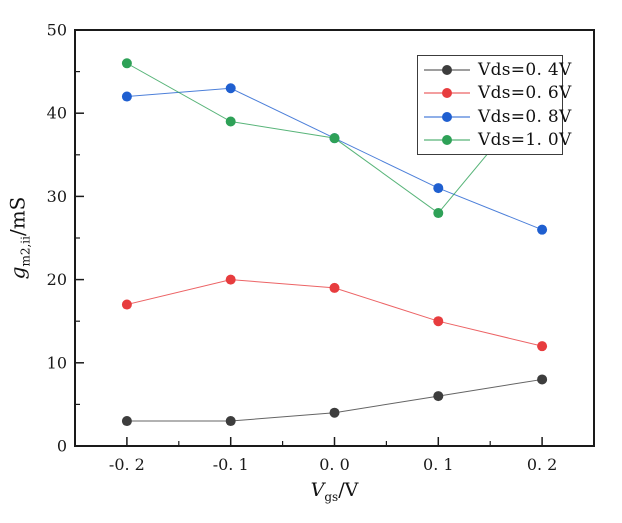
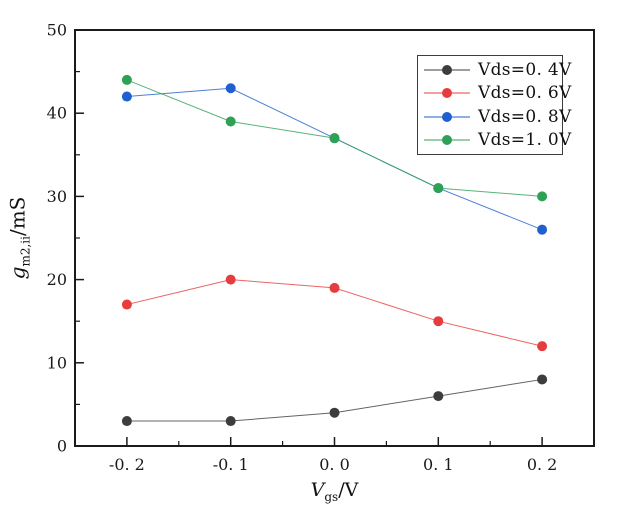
Vds=1.0V/-0.2: 46 -> 44
Vds=1.0V/0.1: 28 -> 31
Vds=1.0V/0.2: 43 -> 30
